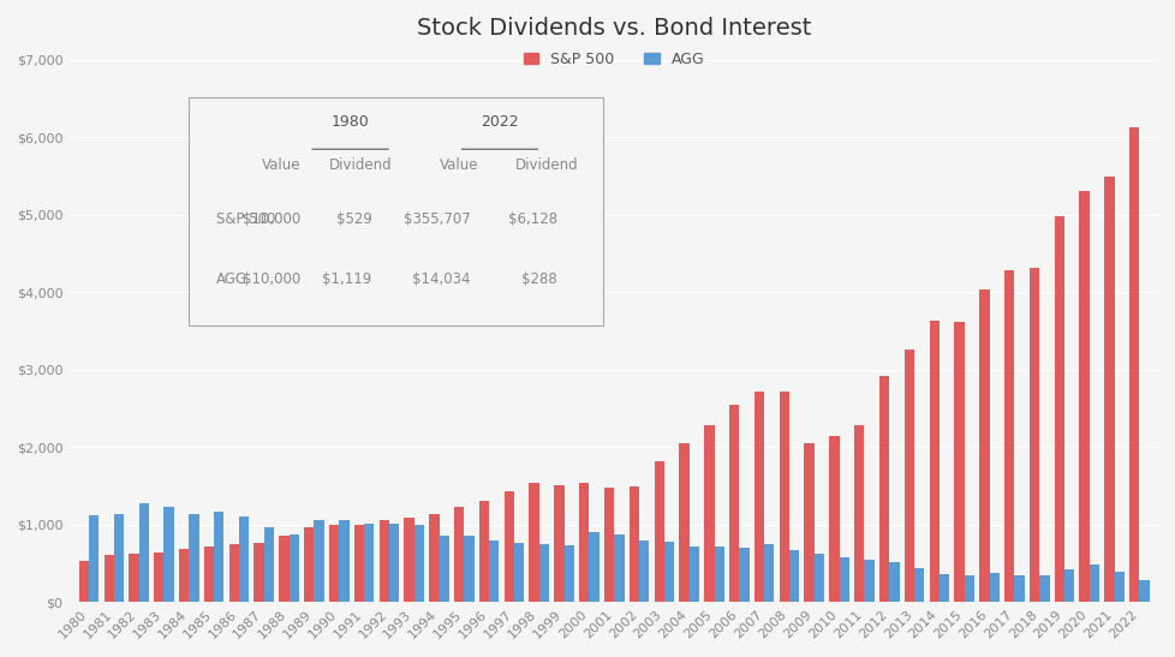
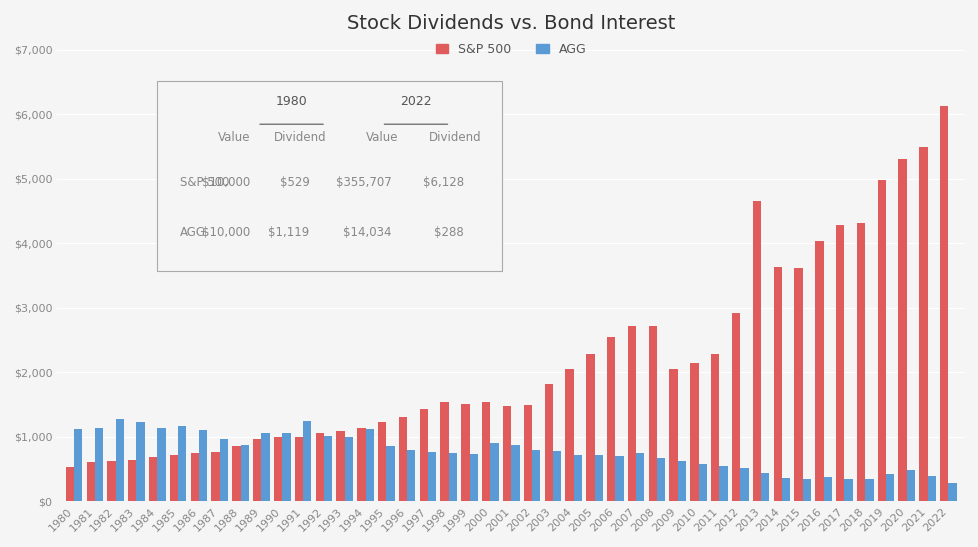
AGG/1991: $1,010 -> $1,240
AGG/1994: $850 -> $1,120
S&P 500/2013: $3,260 -> $4,660
